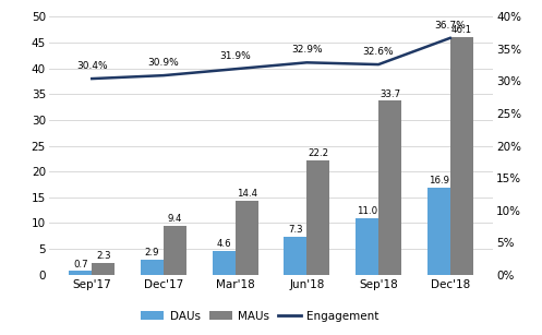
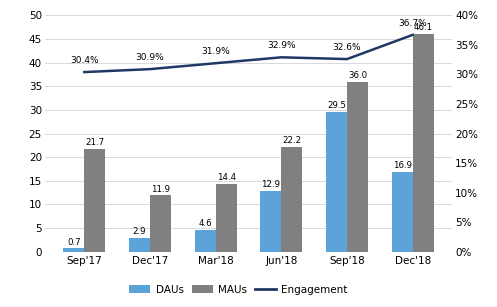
MAUs/Sep'17: 2.3 -> 21.7
MAUs/Dec'17: 9.4 -> 11.9
DAUs/Jun'18: 7.3 -> 12.9
DAUs/Sep'18: 11.0 -> 29.5
MAUs/Sep'18: 33.7 -> 36.0
